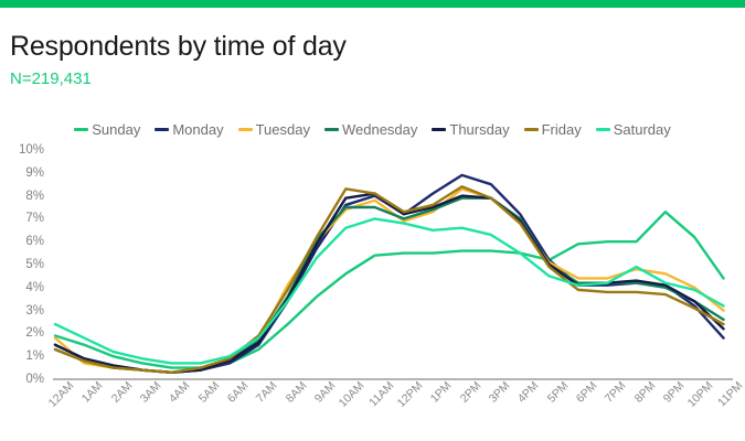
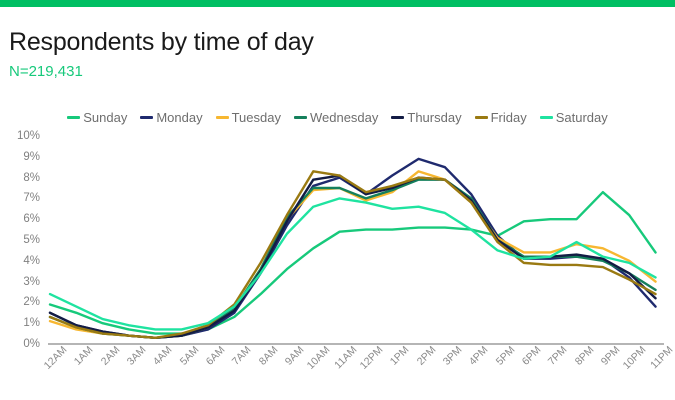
Tuesday/12AM: 1.8% -> 1.1%
Tuesday/8AM: 4.1% -> 3.6%
Tuesday/11AM: 7.8% -> 7.5%
Friday/2PM: 8.4% -> 8.0%
